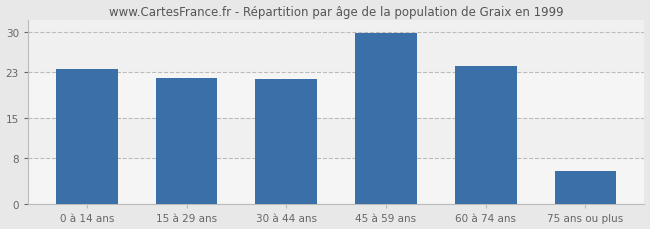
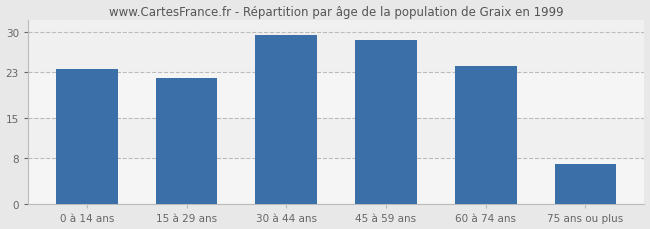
30 à 44 ans: 21.8 -> 29.4
45 à 59 ans: 29.8 -> 28.6
75 ans ou plus: 5.8 -> 7.1
